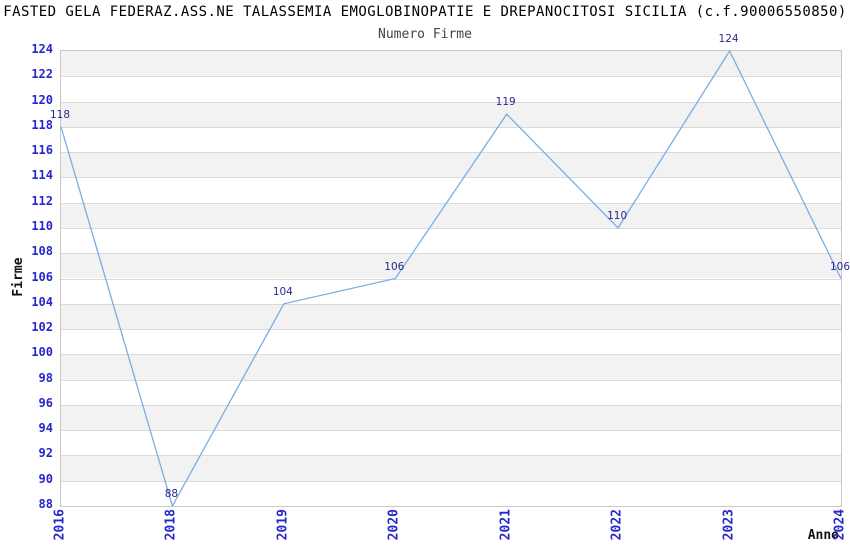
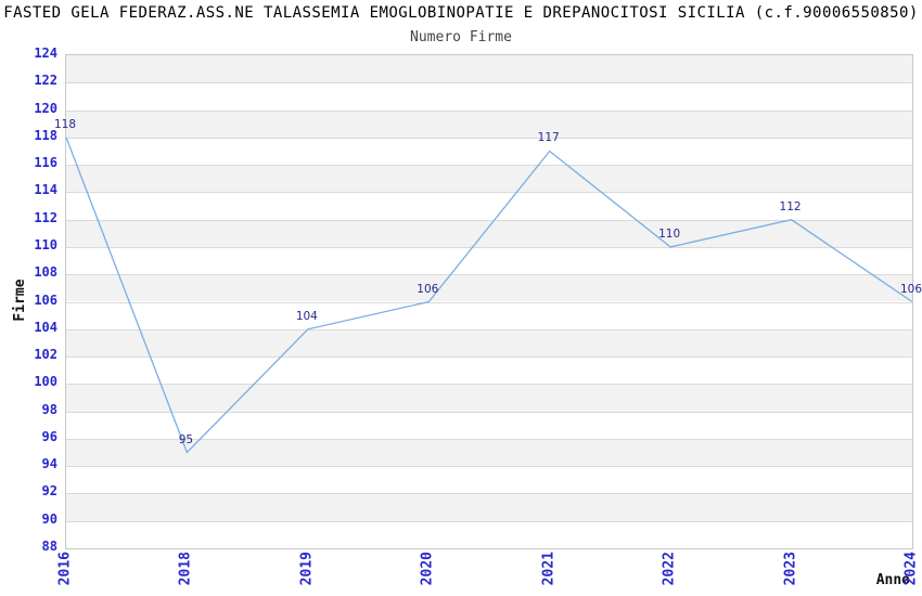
2018: 88 -> 95
2021: 119 -> 117
2023: 124 -> 112
